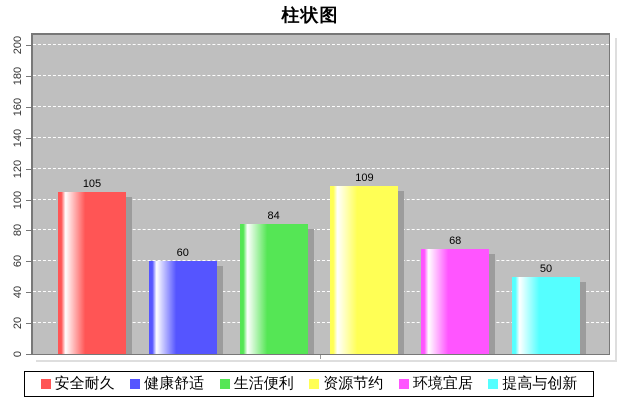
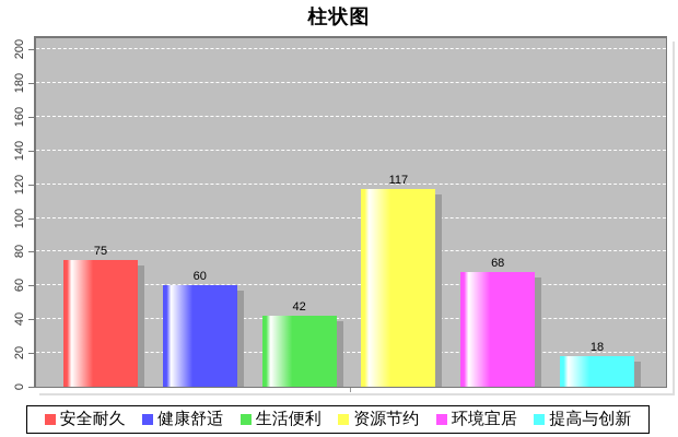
安全耐久: 105 -> 75
生活便利: 84 -> 42
资源节约: 109 -> 117
提高与创新: 50 -> 18
